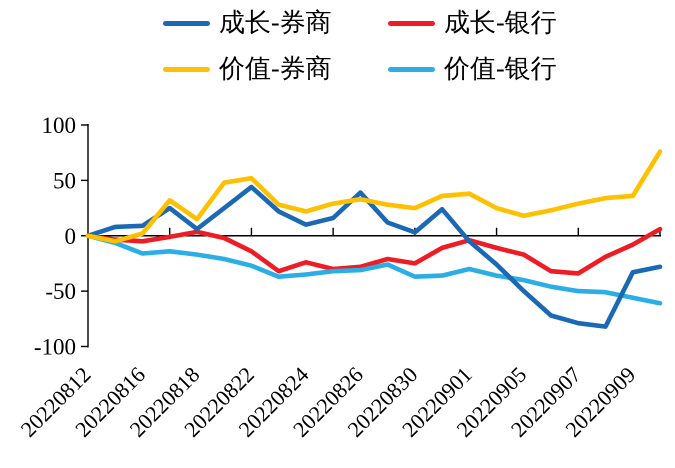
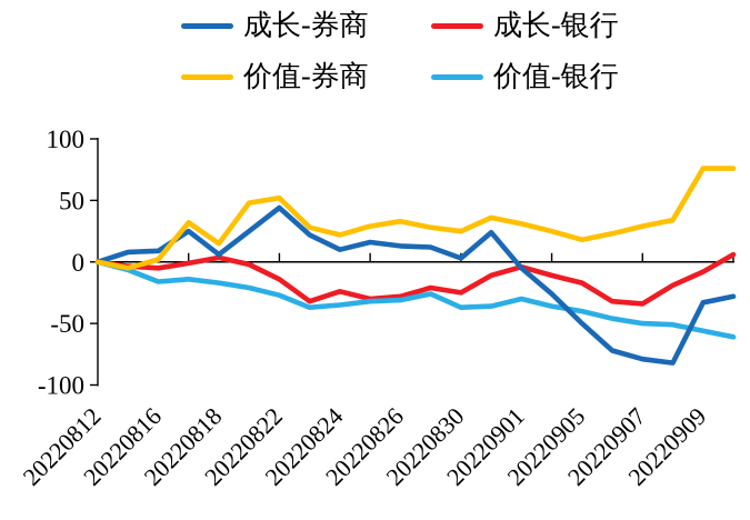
成长-券商/20220826: 39 -> 13
价值-券商/20220901: 38 -> 31
价值-券商/20220909: 36 -> 76
